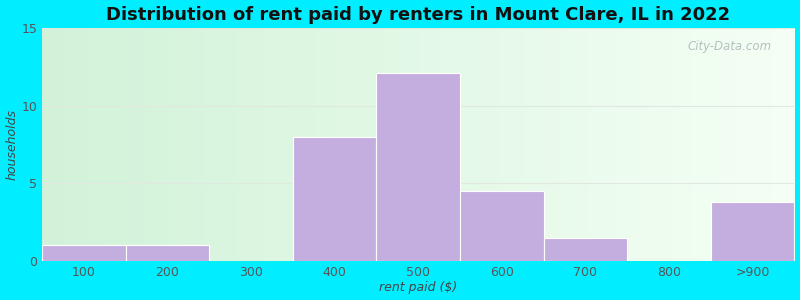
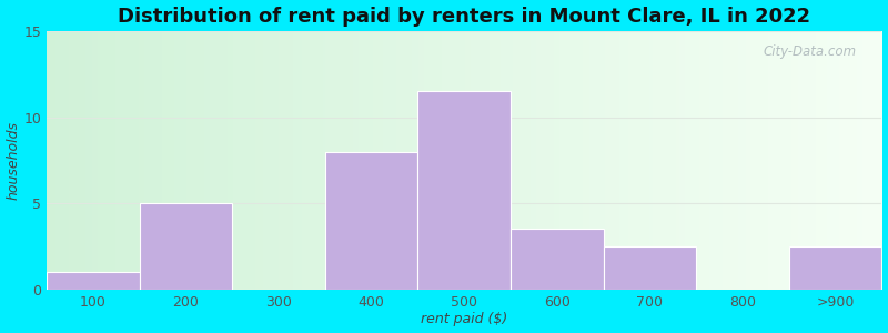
200: 1.0 -> 5.0
500: 12.1 -> 11.5
600: 4.5 -> 3.5
700: 1.5 -> 2.5
>900: 3.8 -> 2.5
